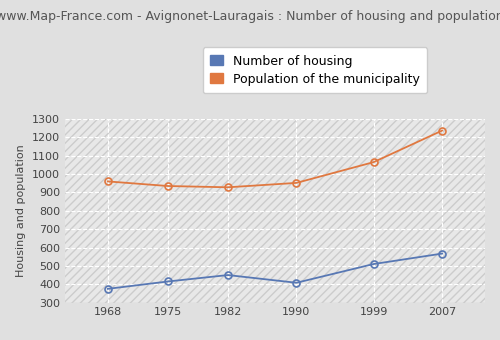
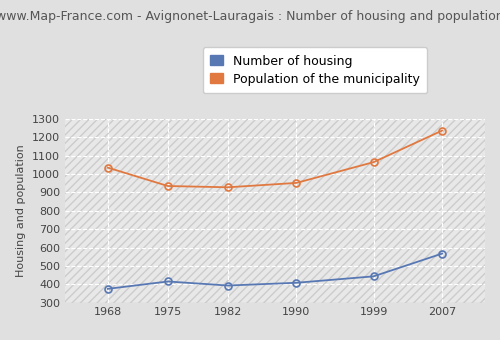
Population of the municipality/1968: 960 -> 1040
Number of housing/1982: 450 -> 390
Number of housing/1999: 510 -> 440
